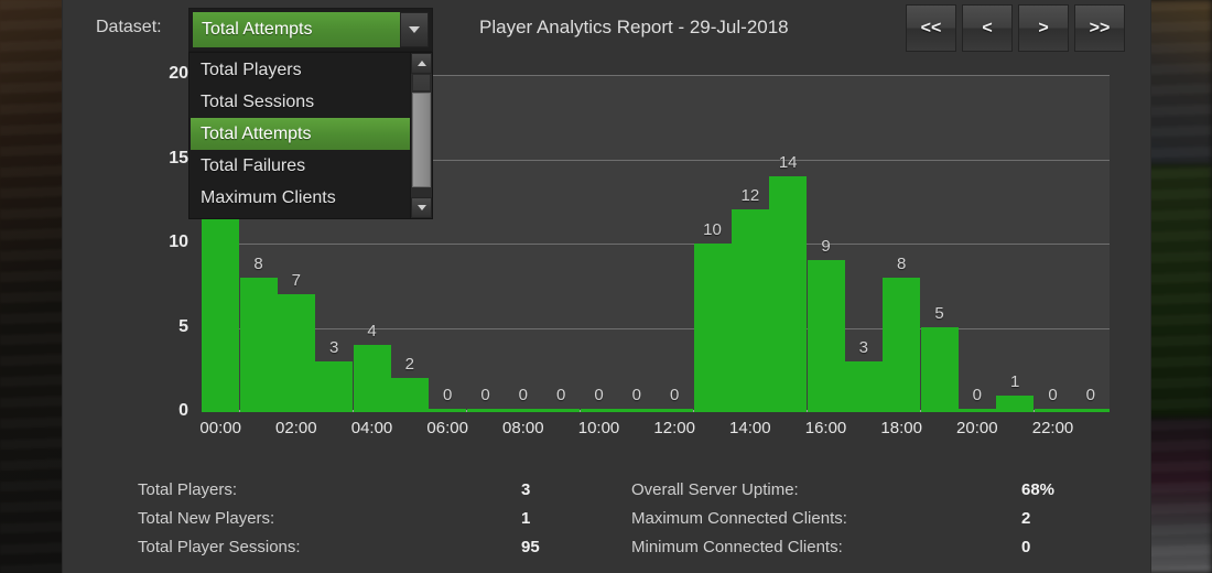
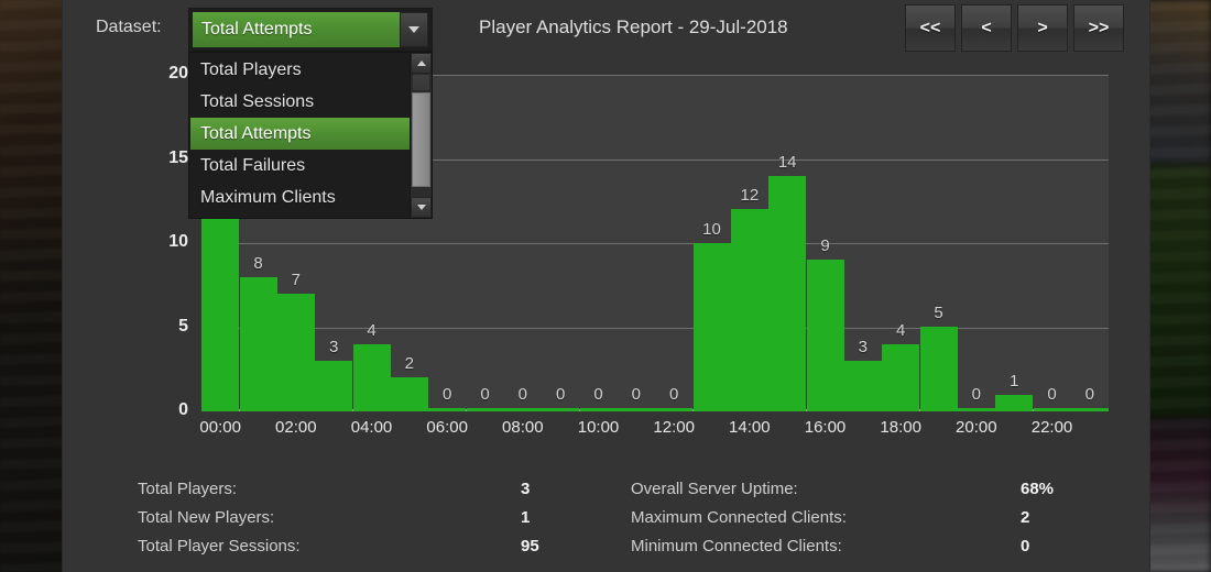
18:00: 8 -> 4
